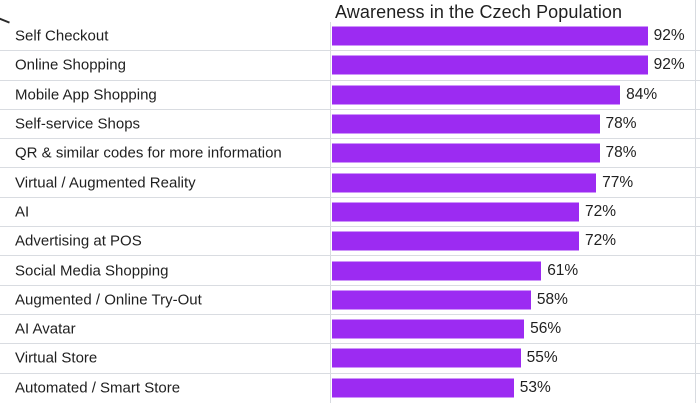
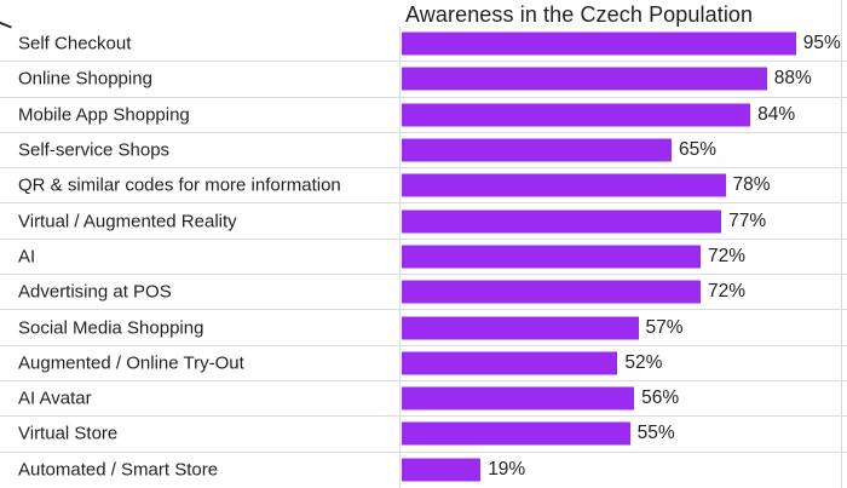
Self Checkout: 92% -> 95%
Online Shopping: 92% -> 88%
Self-service Shops: 78% -> 65%
Social Media Shopping: 61% -> 57%
Augmented / Online Try-Out: 58% -> 52%
Automated / Smart Store: 53% -> 19%
